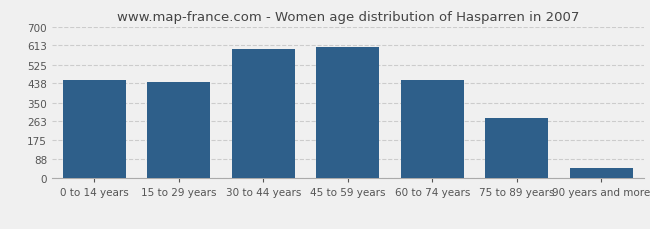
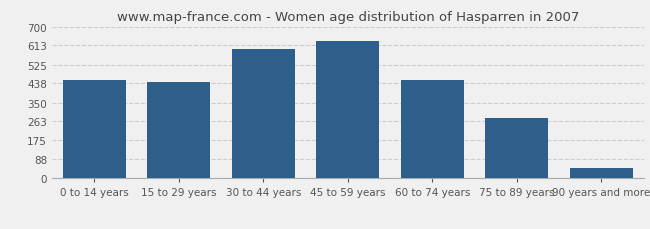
45 to 59 years: 605 -> 632
